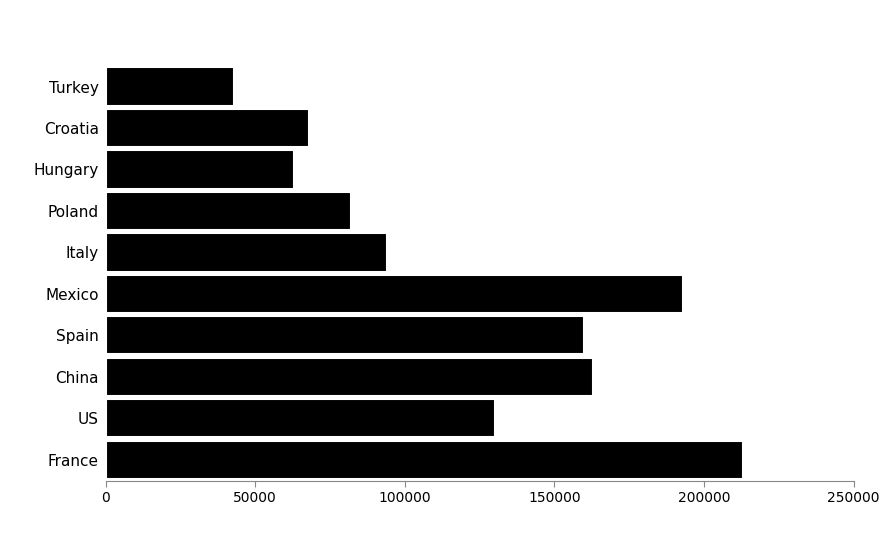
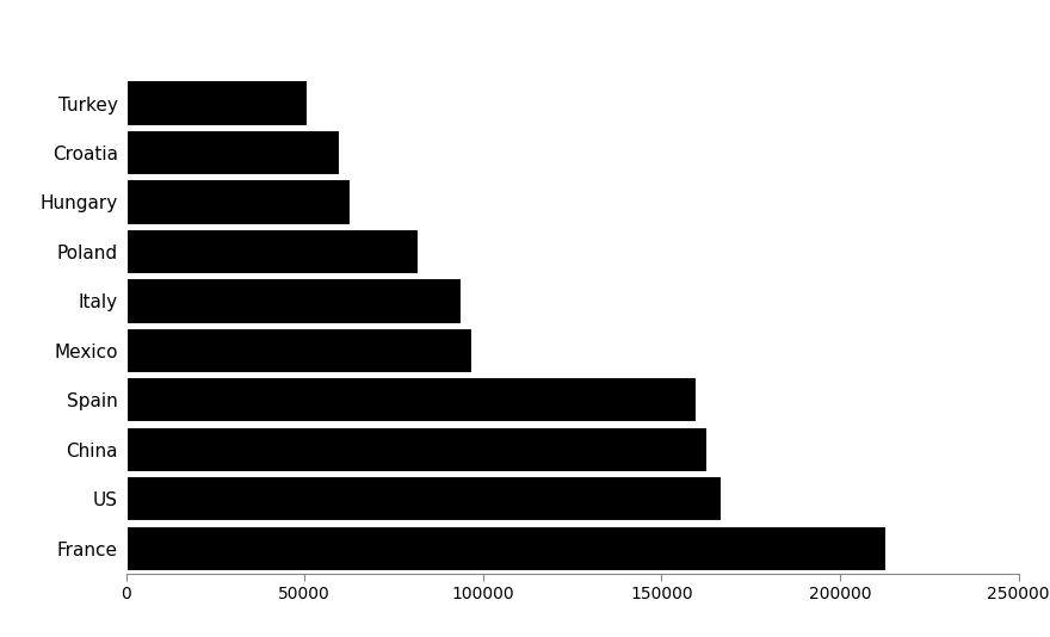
Turkey: 43000 -> 51000
Croatia: 68000 -> 60000
Mexico: 193000 -> 97000
US: 130000 -> 167000
